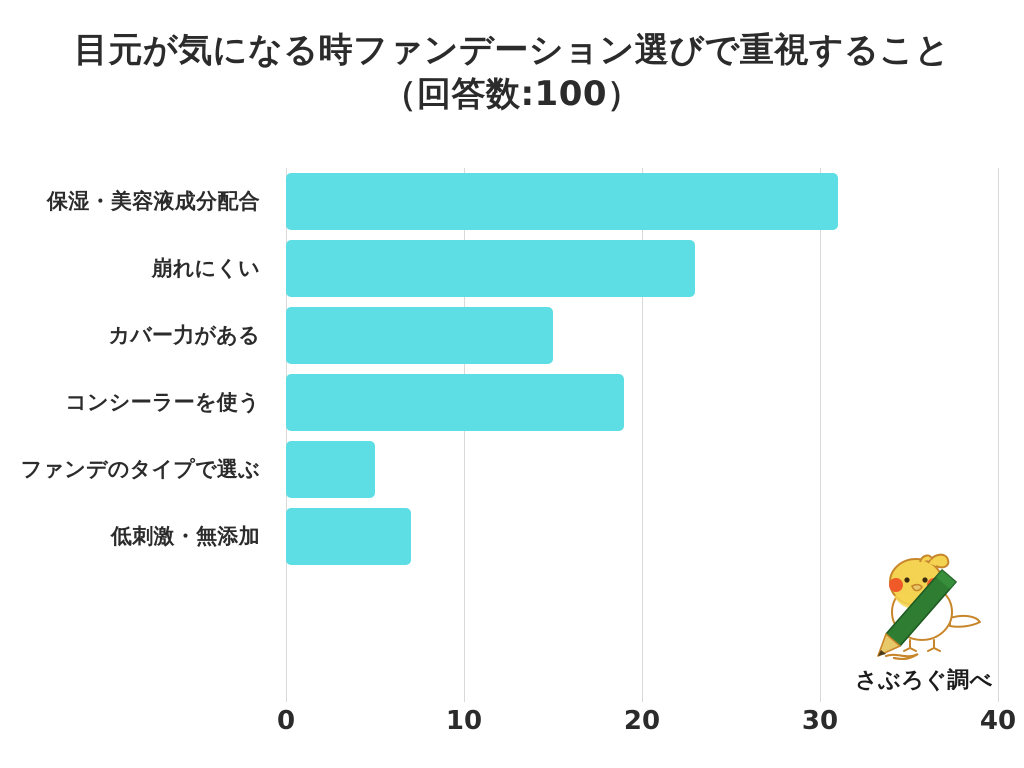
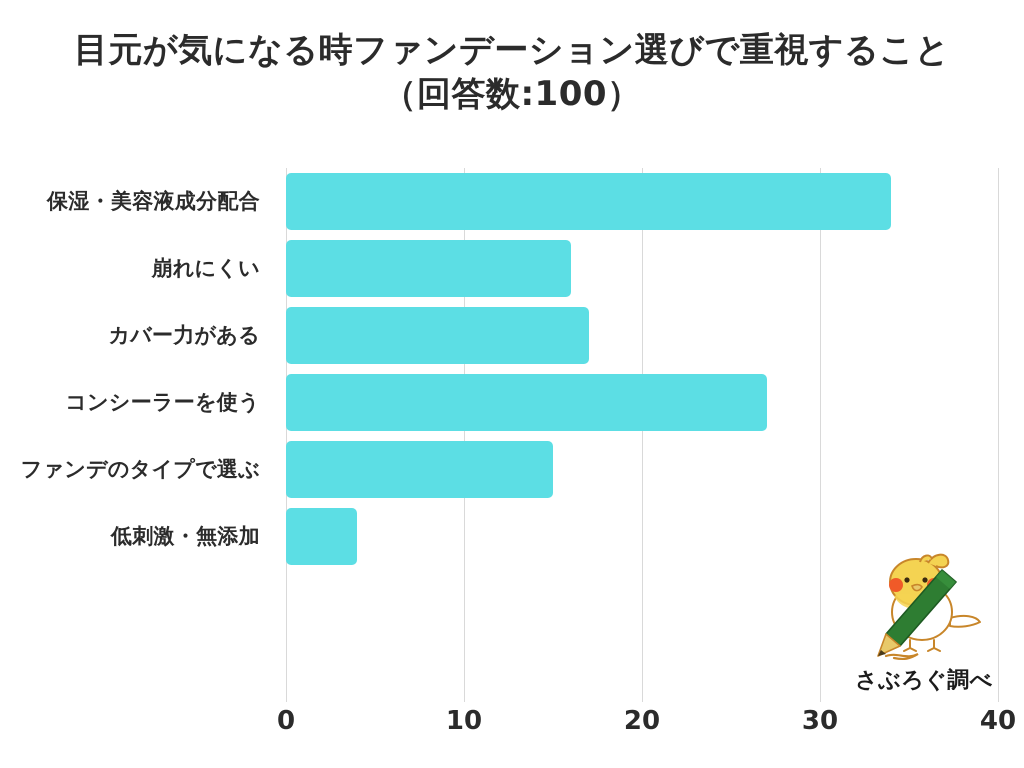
保湿・美容液成分配合: 31 -> 34
崩れにくい: 23 -> 16
カバー力がある: 15 -> 17
コンシーラーを使う: 19 -> 27
ファンデのタイプで選ぶ: 5 -> 15
低刺激・無添加: 7 -> 4
